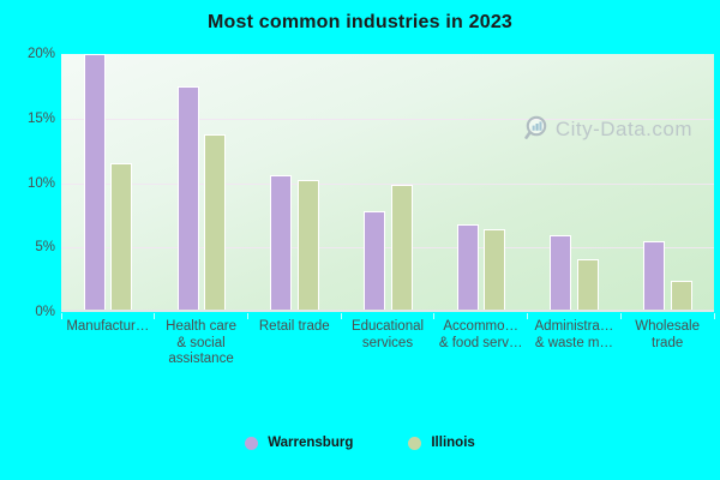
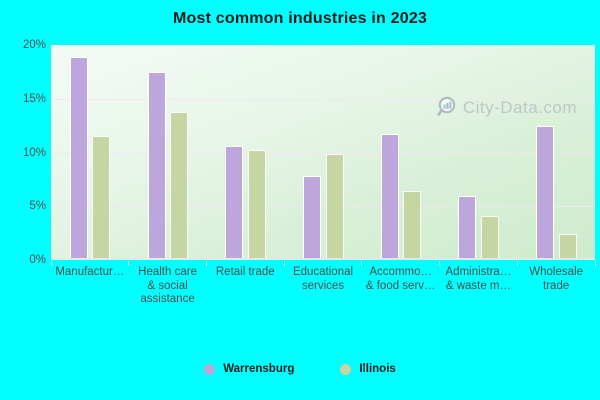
Warrensburg/Manufactur…: 20.0% -> 18.9%
Warrensburg/Accommo… & food serv…: 6.7% -> 11.6%
Warrensburg/Wholesale trade: 5.4% -> 12.4%
